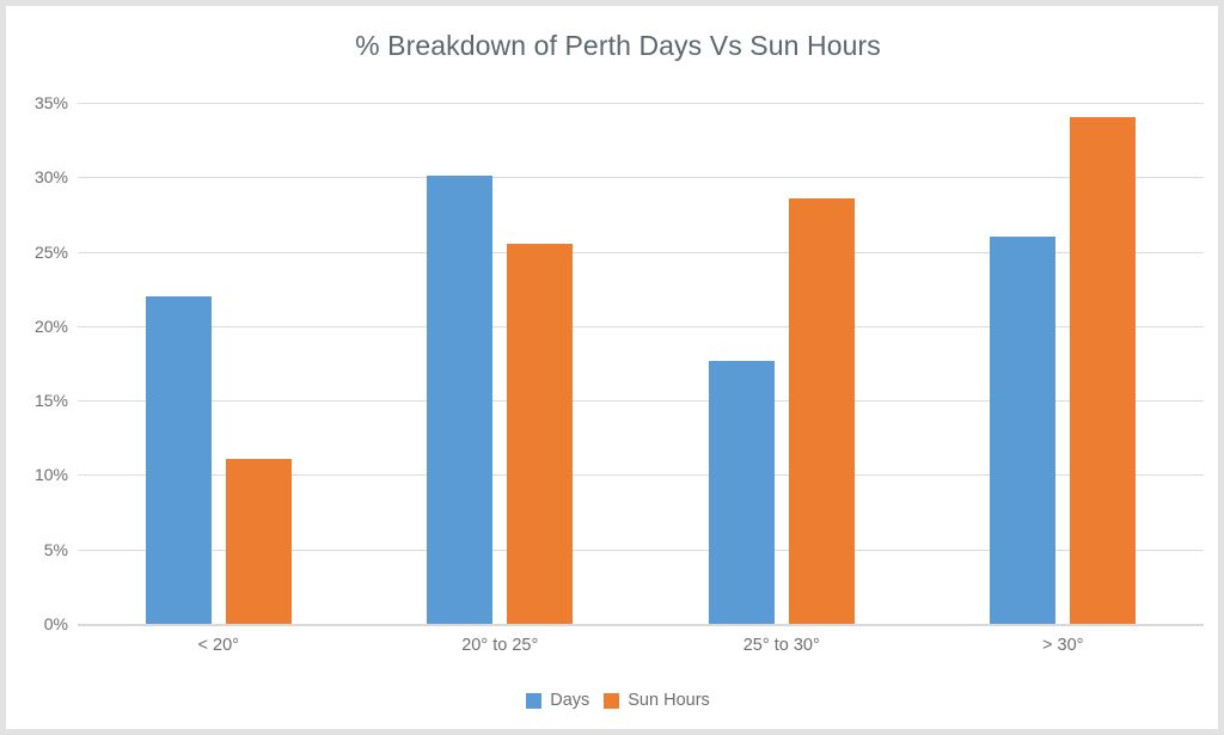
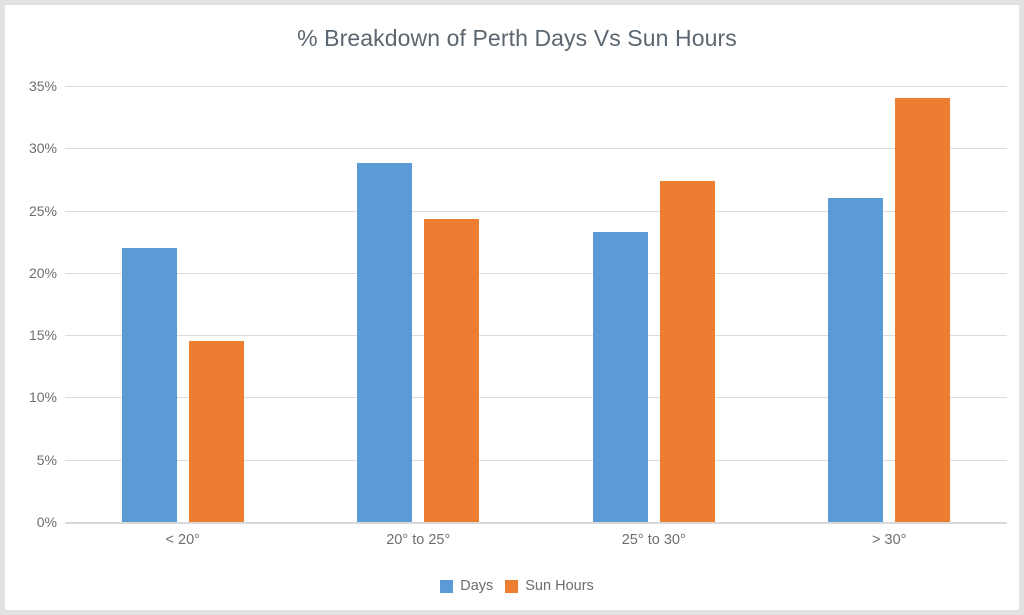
Sun Hours/< 20°: 11.1% -> 14.5%
Days/20° to 25°: 30.1% -> 28.8%
Sun Hours/20° to 25°: 25.5% -> 24.3%
Days/25° to 30°: 17.7% -> 23.3%
Sun Hours/25° to 30°: 28.6% -> 27.4%
